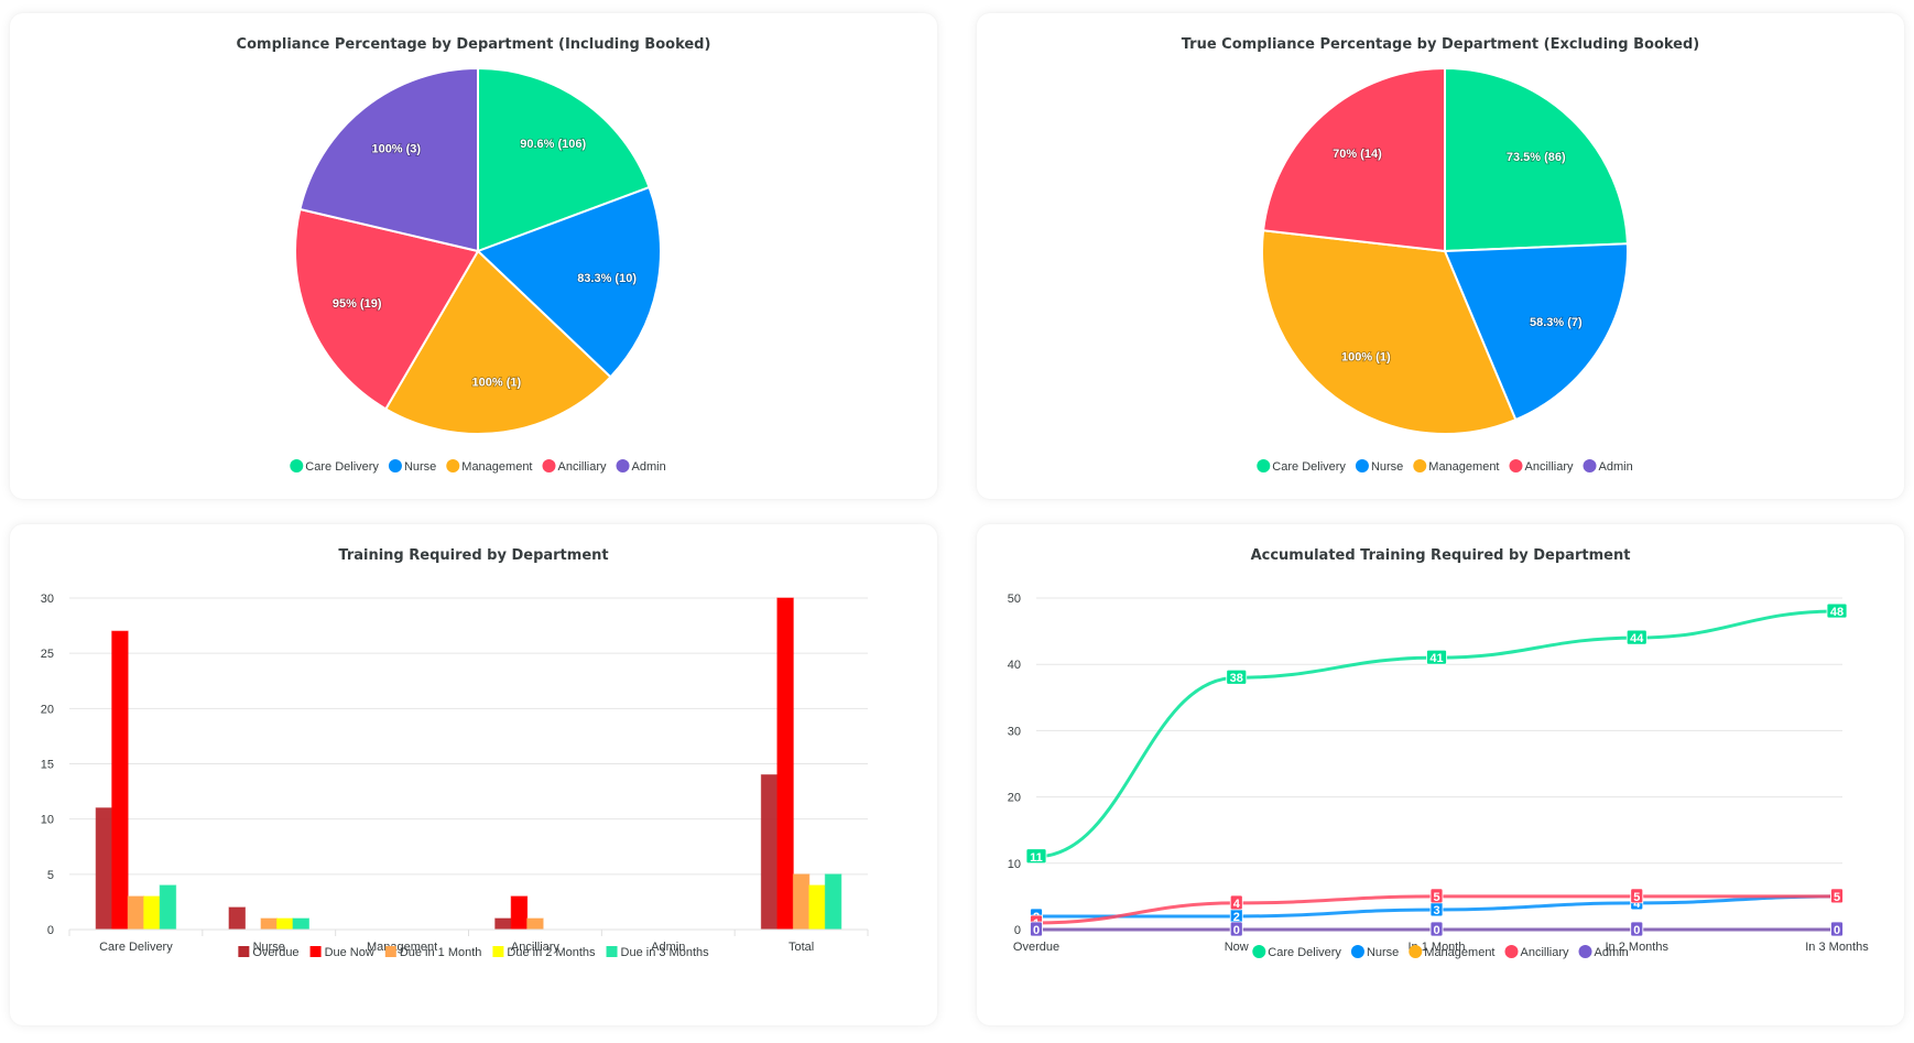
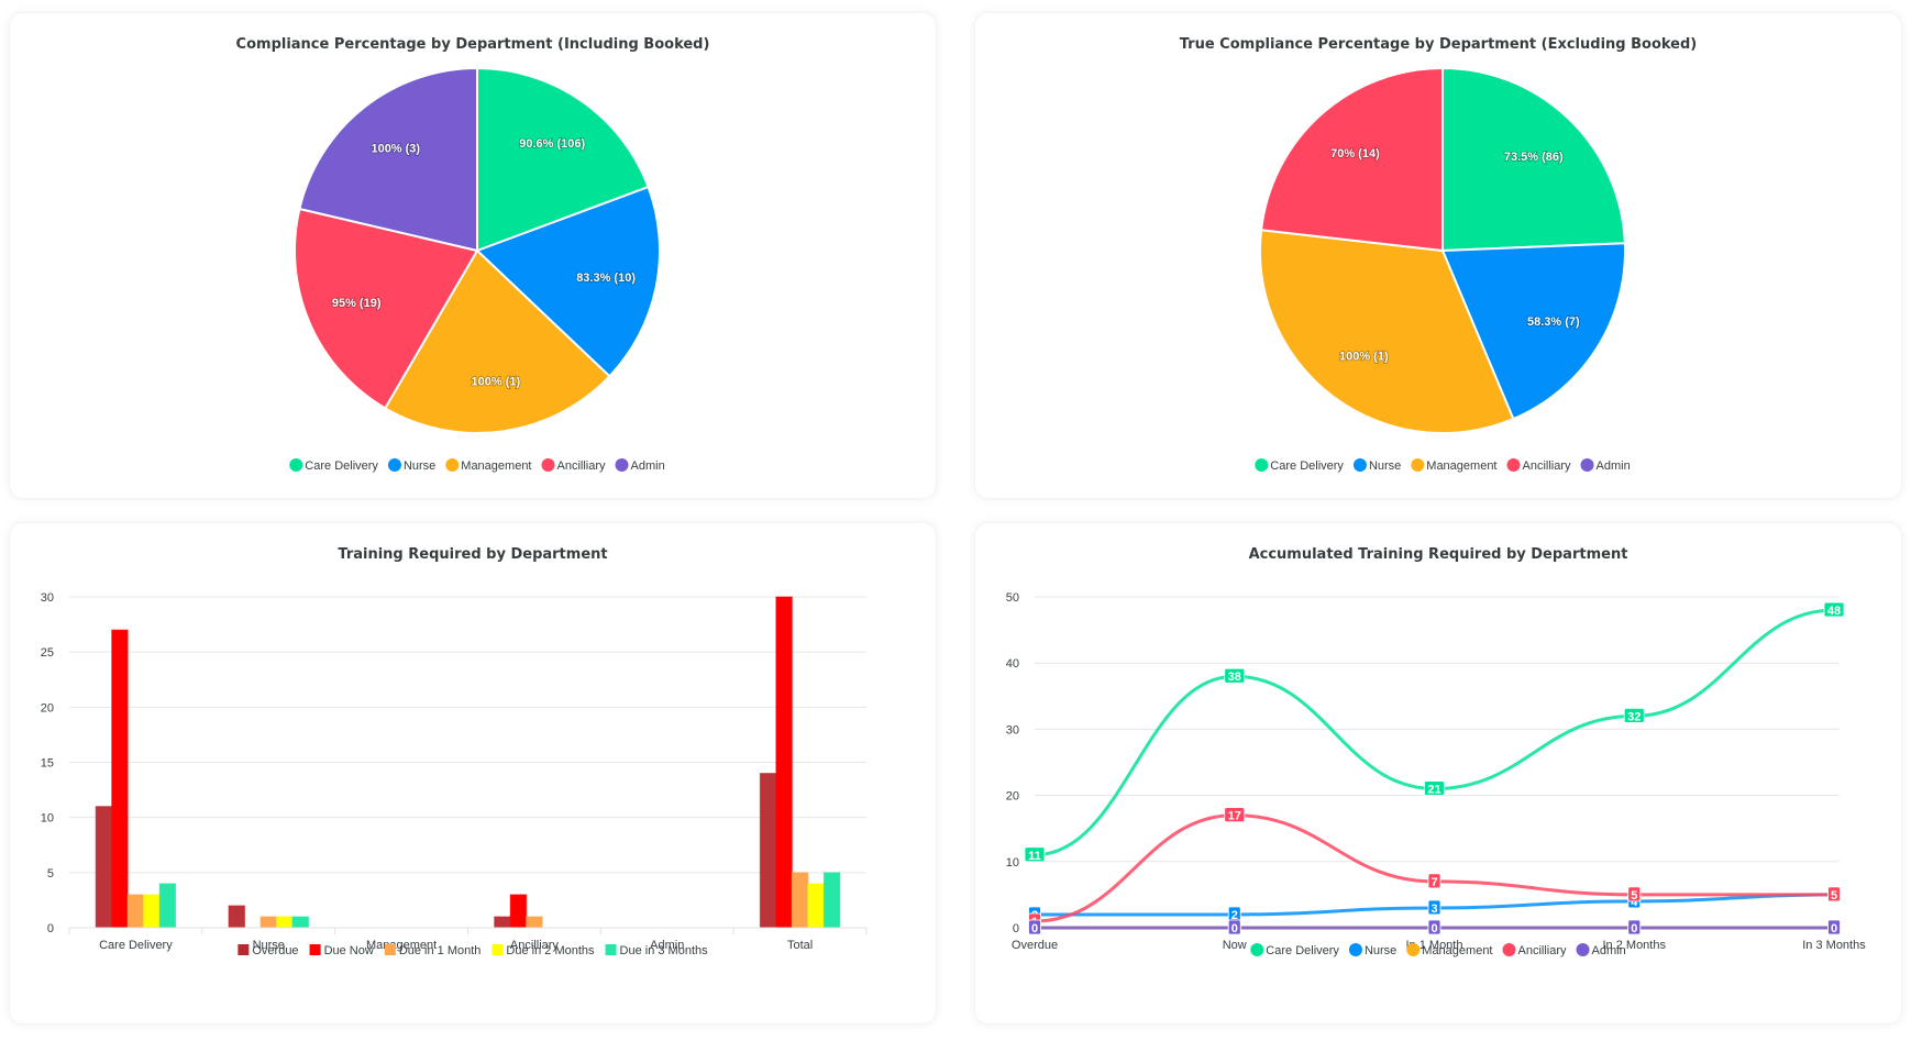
Accumulated Training Required by Department/Ancilliary/Now: 4 -> 17
Accumulated Training Required by Department/Care Delivery/In 1 Month: 41 -> 21
Accumulated Training Required by Department/Ancilliary/In 1 Month: 5 -> 7
Accumulated Training Required by Department/Care Delivery/In 2 Months: 44 -> 32
